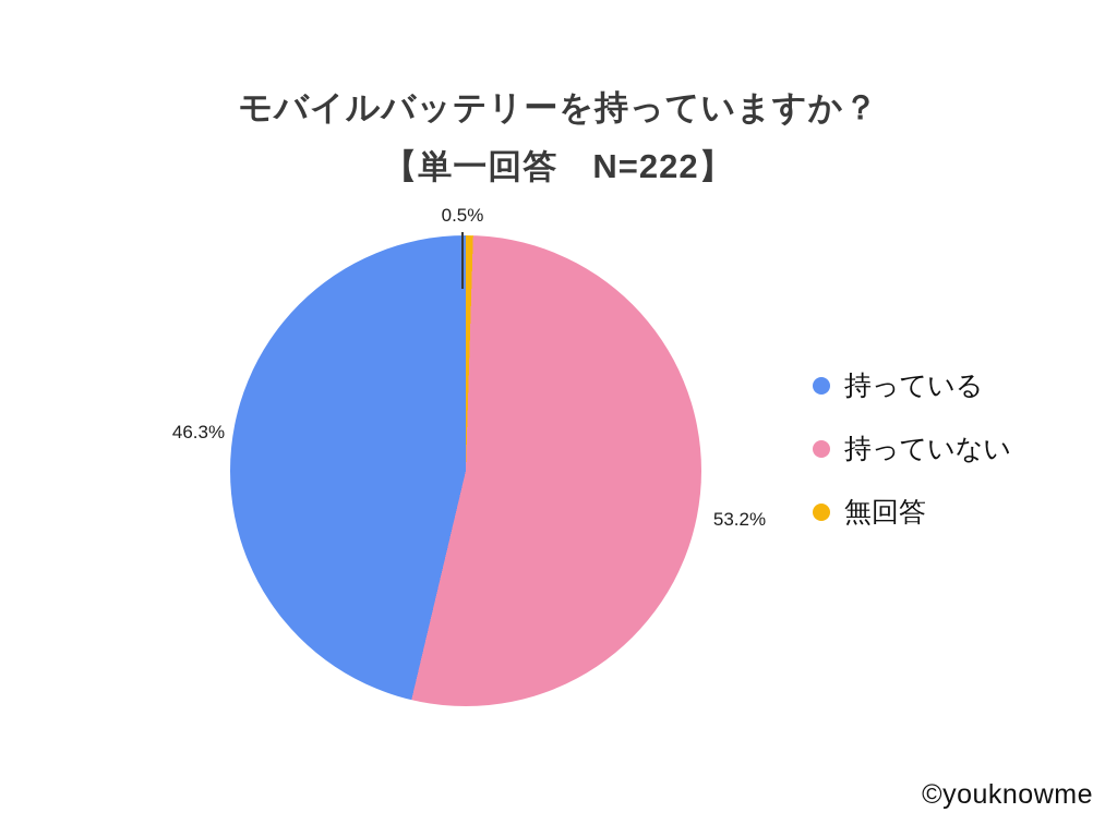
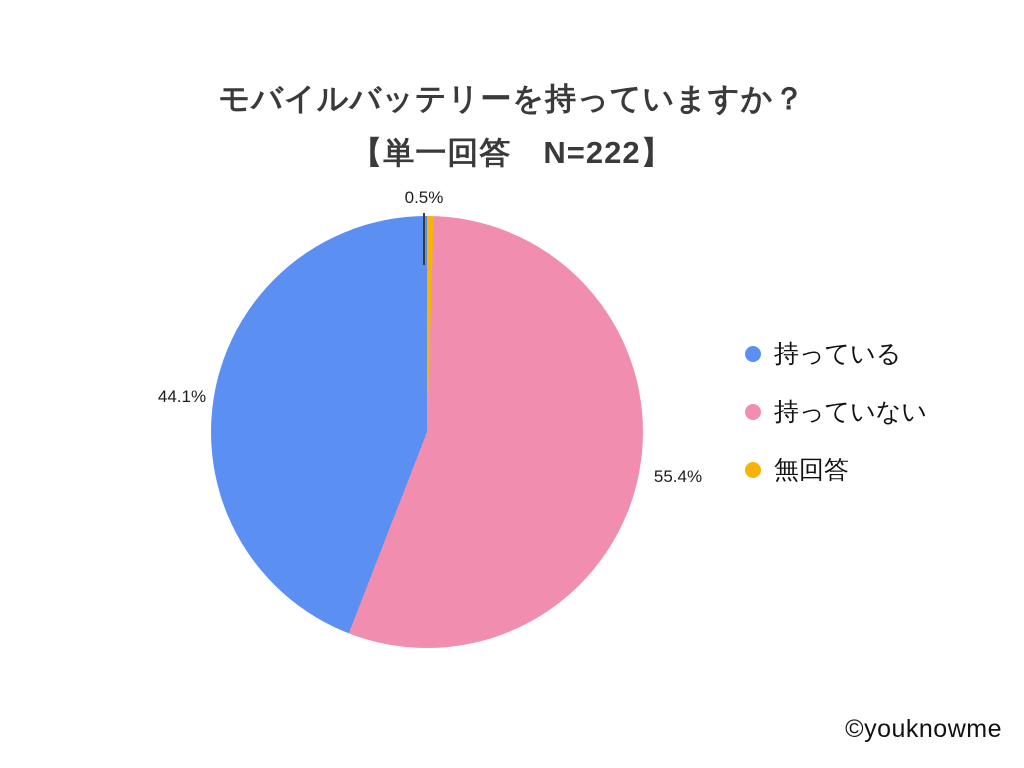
持っていない: 53.2% -> 55.4%
持っている: 46.3% -> 44.1%
